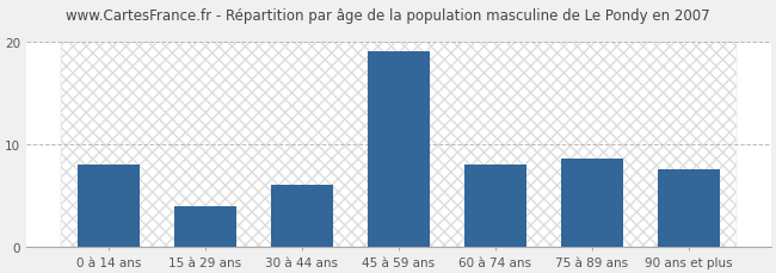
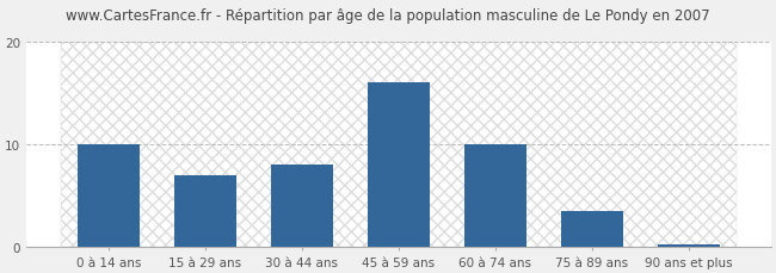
0 à 14 ans: 8.0 -> 10.0
15 à 29 ans: 4.0 -> 7.0
30 à 44 ans: 6.0 -> 8.0
45 à 59 ans: 19.0 -> 16.0
60 à 74 ans: 8.0 -> 10.0
75 à 89 ans: 8.6 -> 3.5
90 ans et plus: 7.6 -> 0.2
